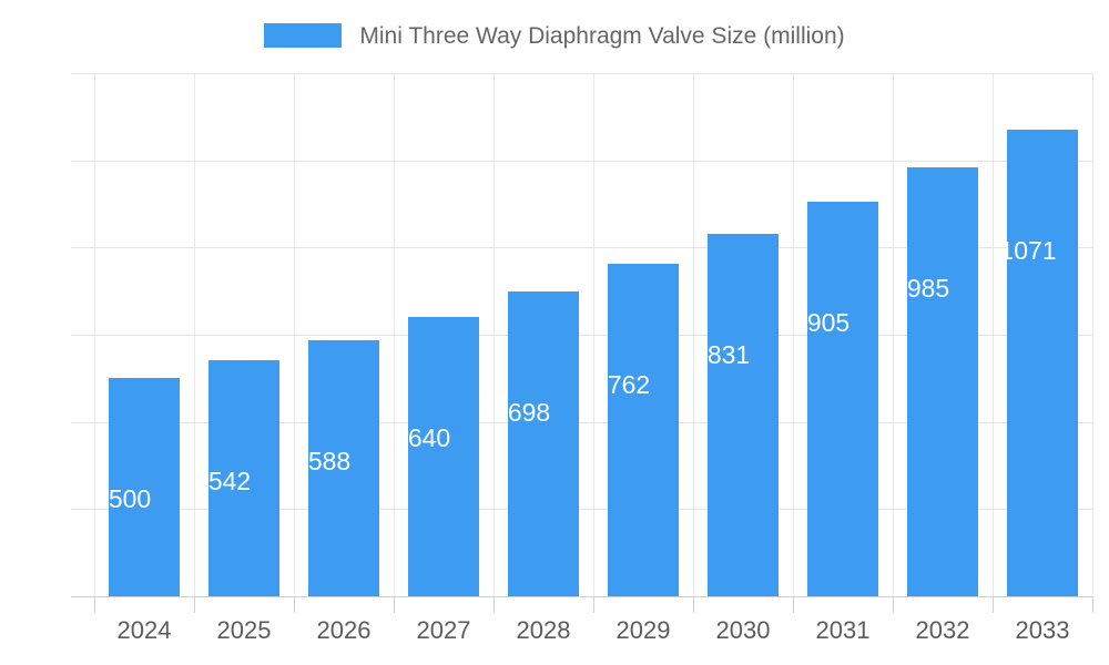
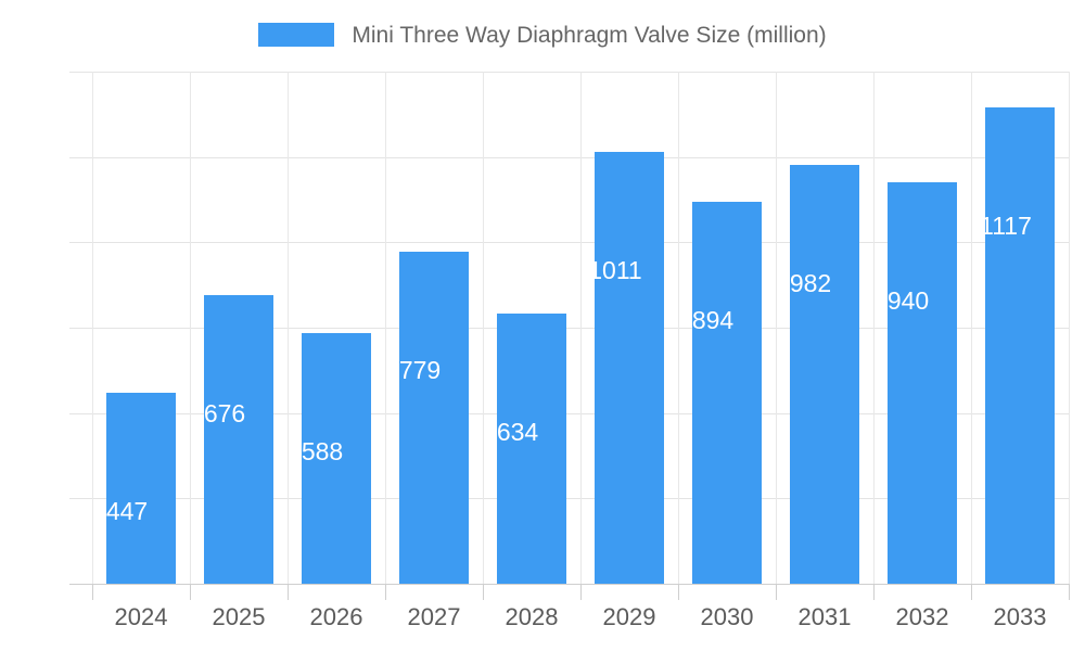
2024: 500 -> 447
2025: 542 -> 676
2027: 640 -> 779
2028: 698 -> 634
2029: 762 -> 1011
2030: 831 -> 894
2031: 905 -> 982
2032: 985 -> 940
2033: 1071 -> 1117
